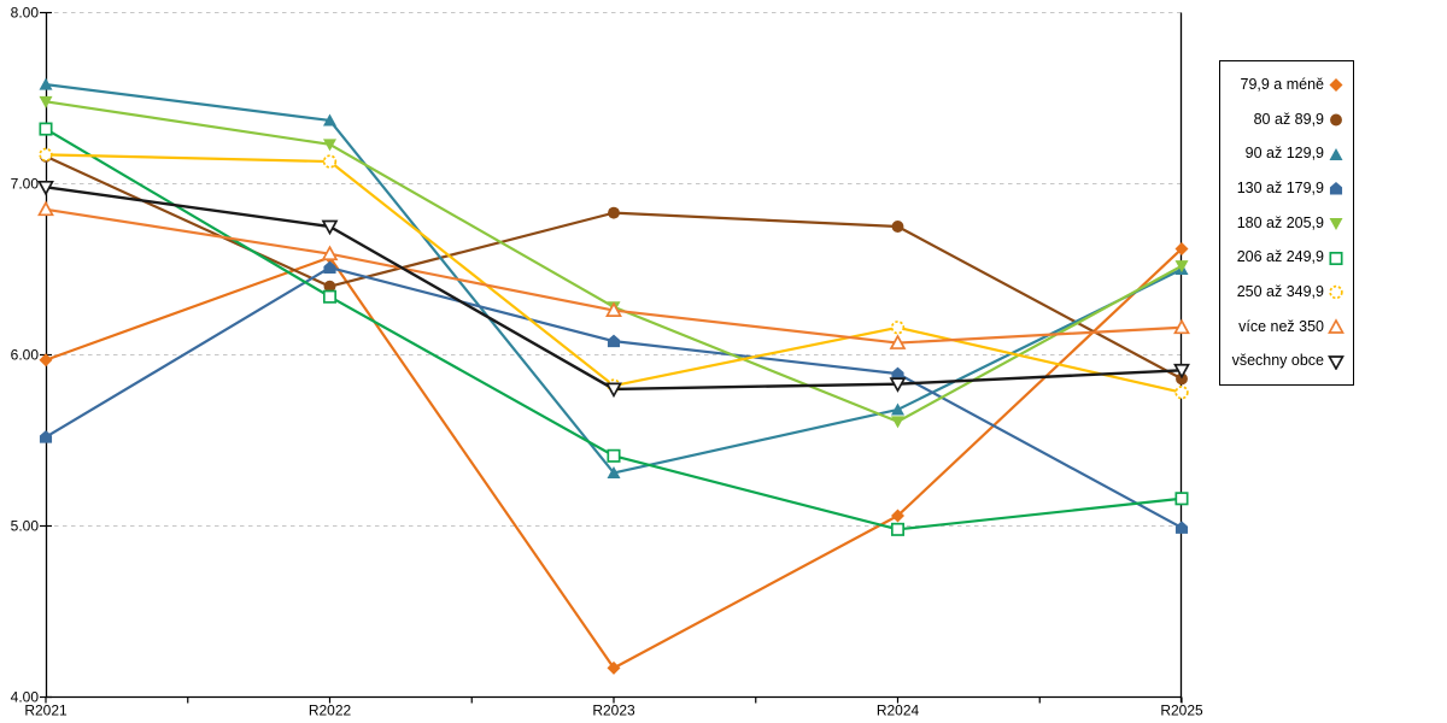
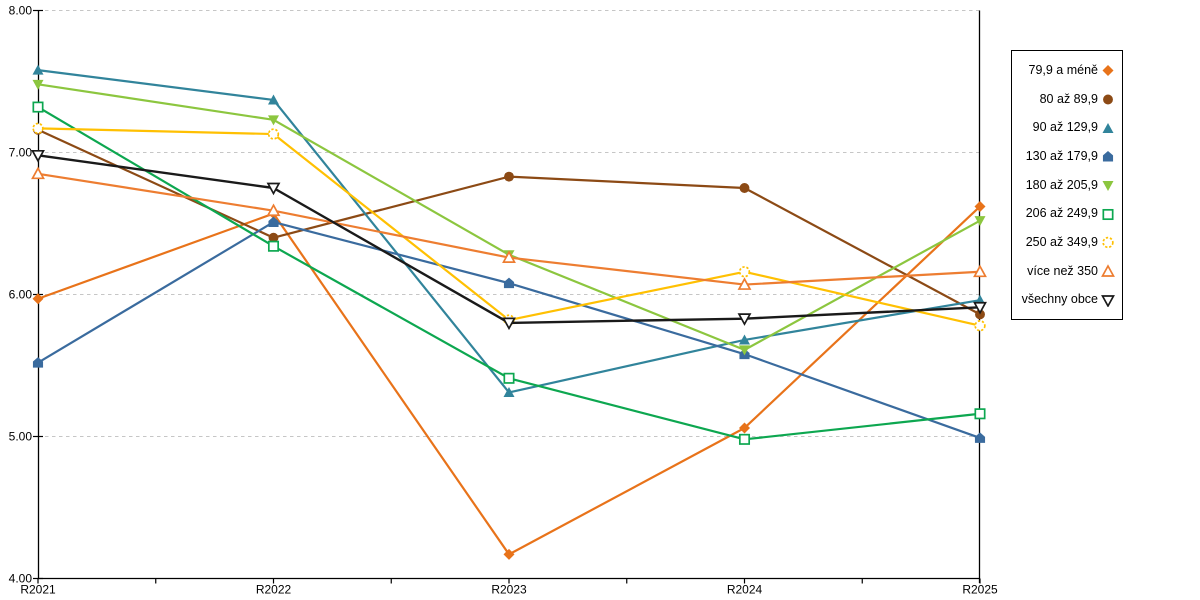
130 až 179,9/R2024: 5.89 -> 5.58
90 až 129,9/R2025: 6.50 -> 5.96
